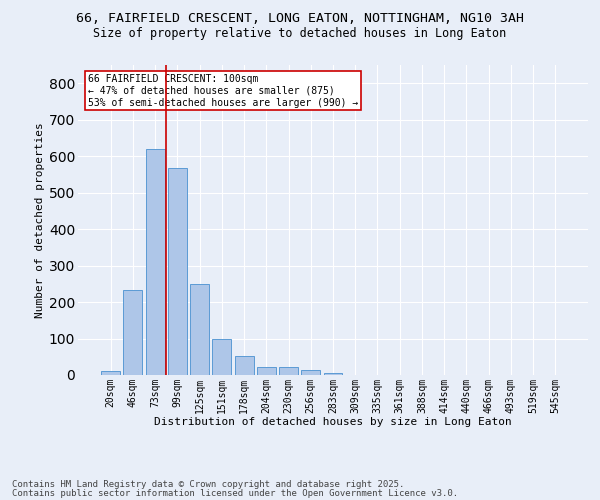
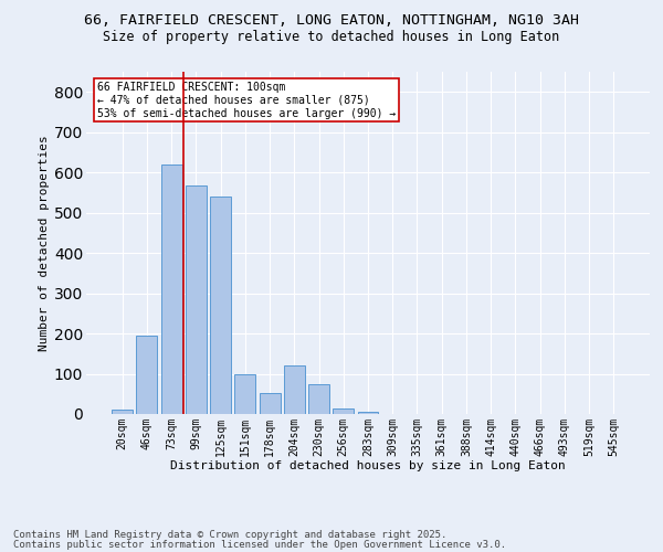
46sqm: 232 -> 195
125sqm: 250 -> 540
204sqm: 22 -> 120
230sqm: 22 -> 75
